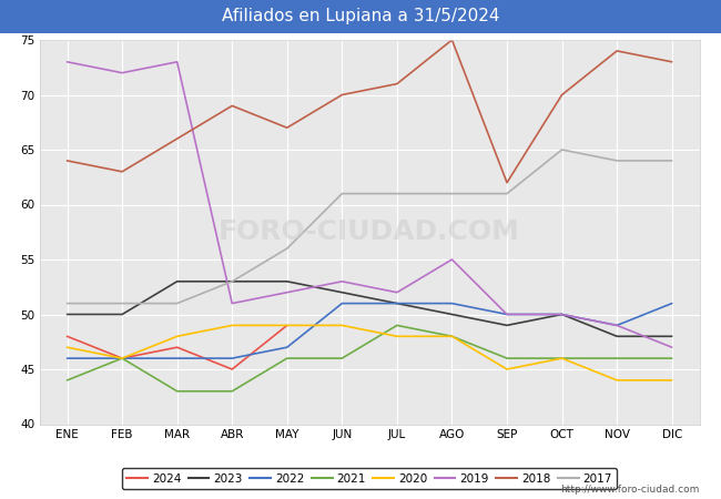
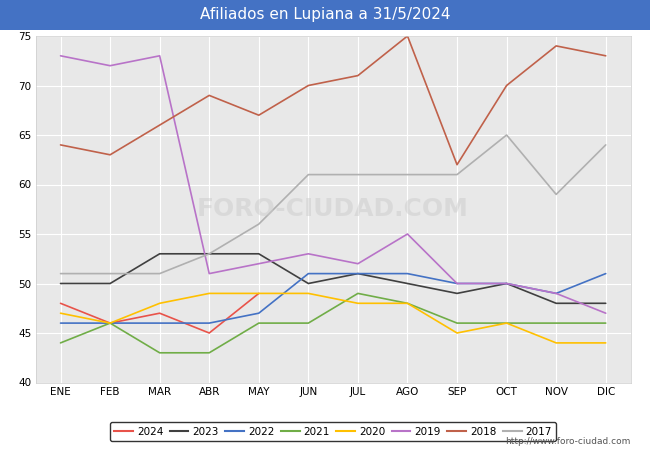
2023/JUN: 52 -> 50
2017/NOV: 64 -> 59
